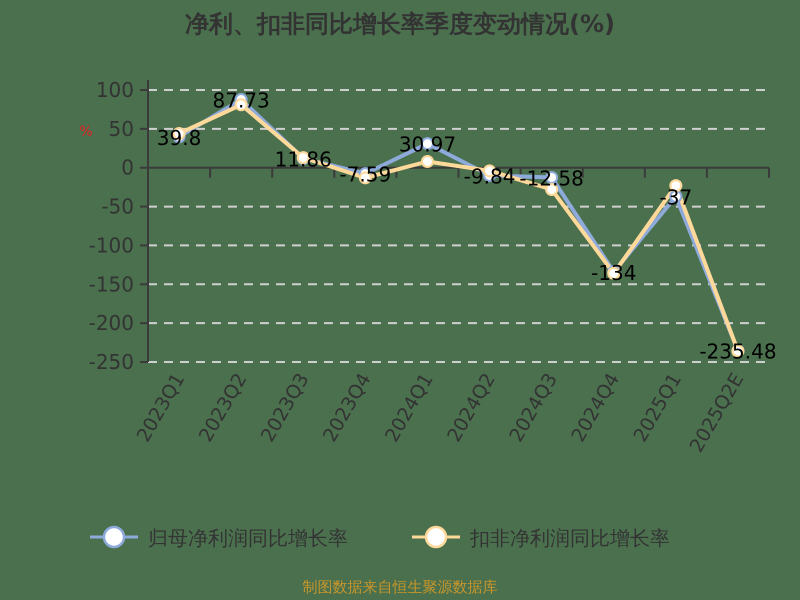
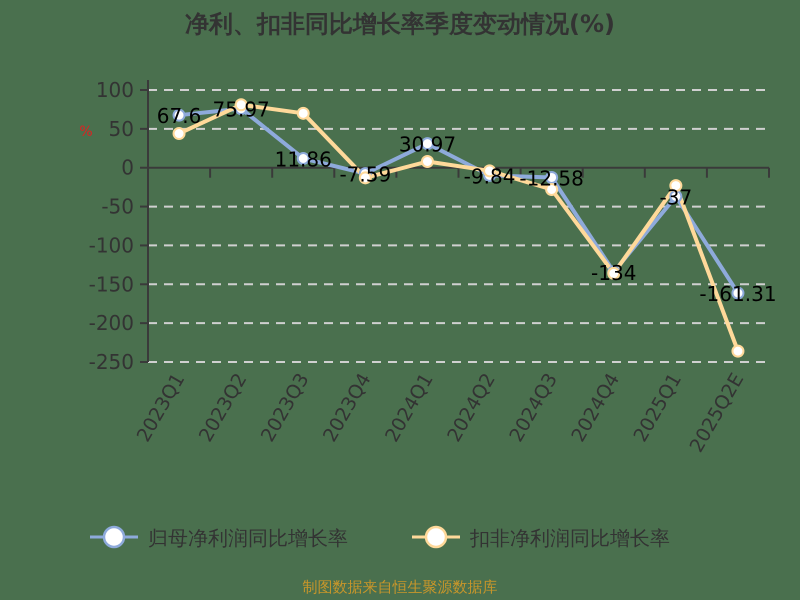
归母净利润同比增长率/2023Q1: 39.8 -> 67.6
归母净利润同比增长率/2023Q2: 87.73 -> 75.97
扣非净利润同比增长率/2023Q3: 10 -> 70
归母净利润同比增长率/2025Q2E: -235.48 -> -161.31
